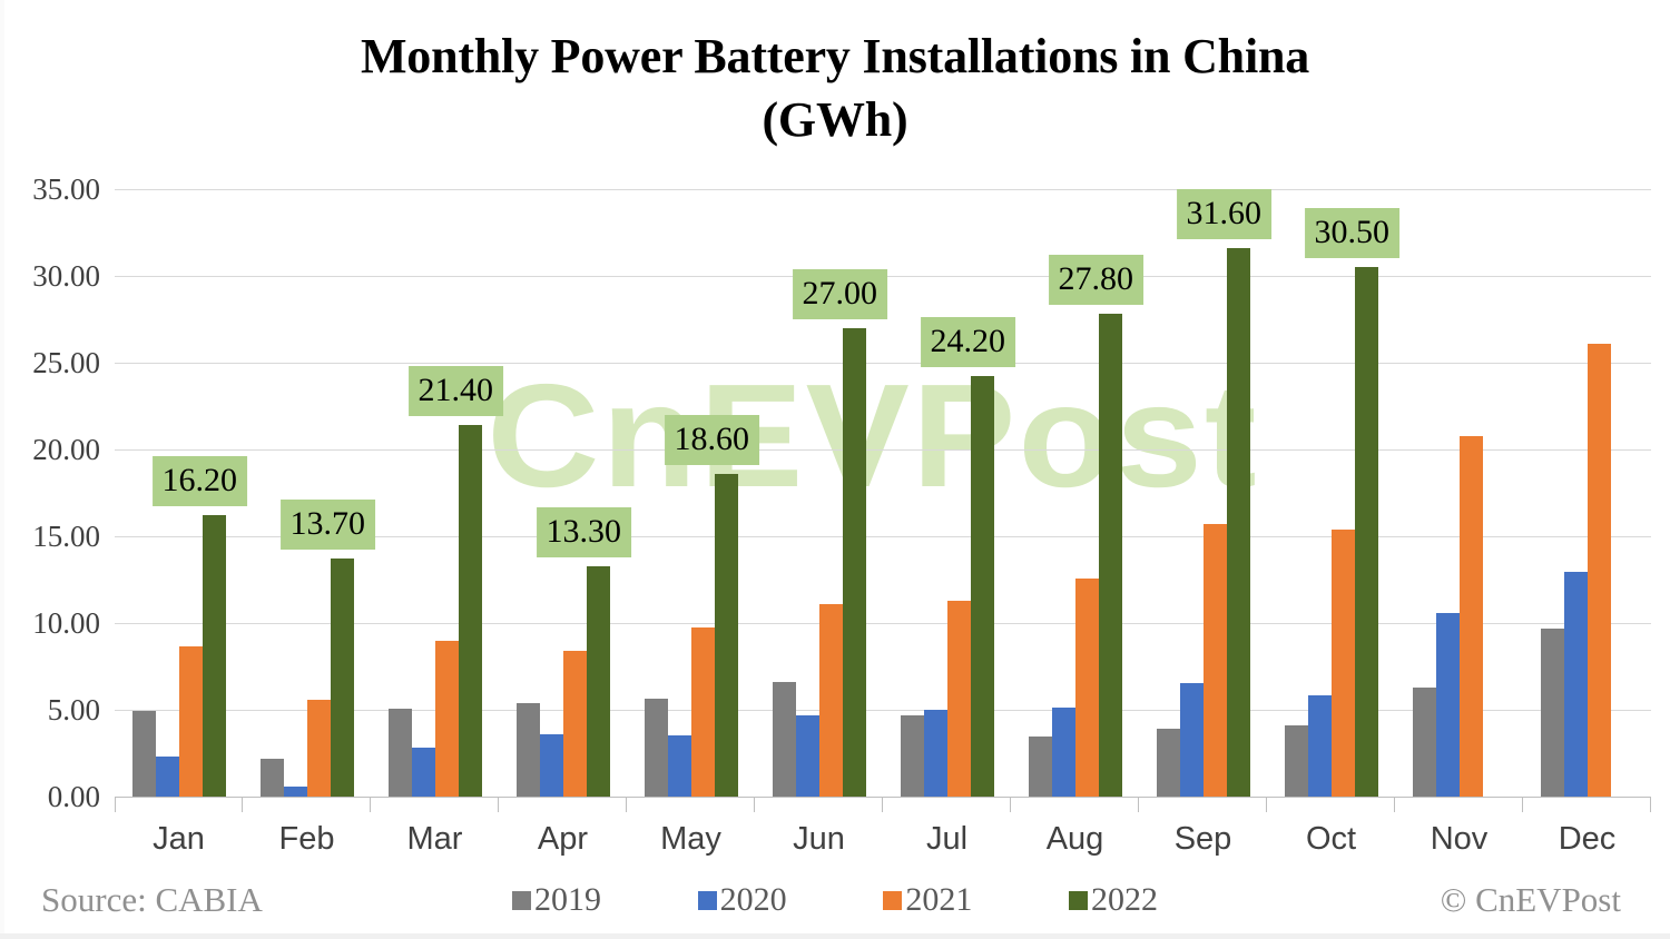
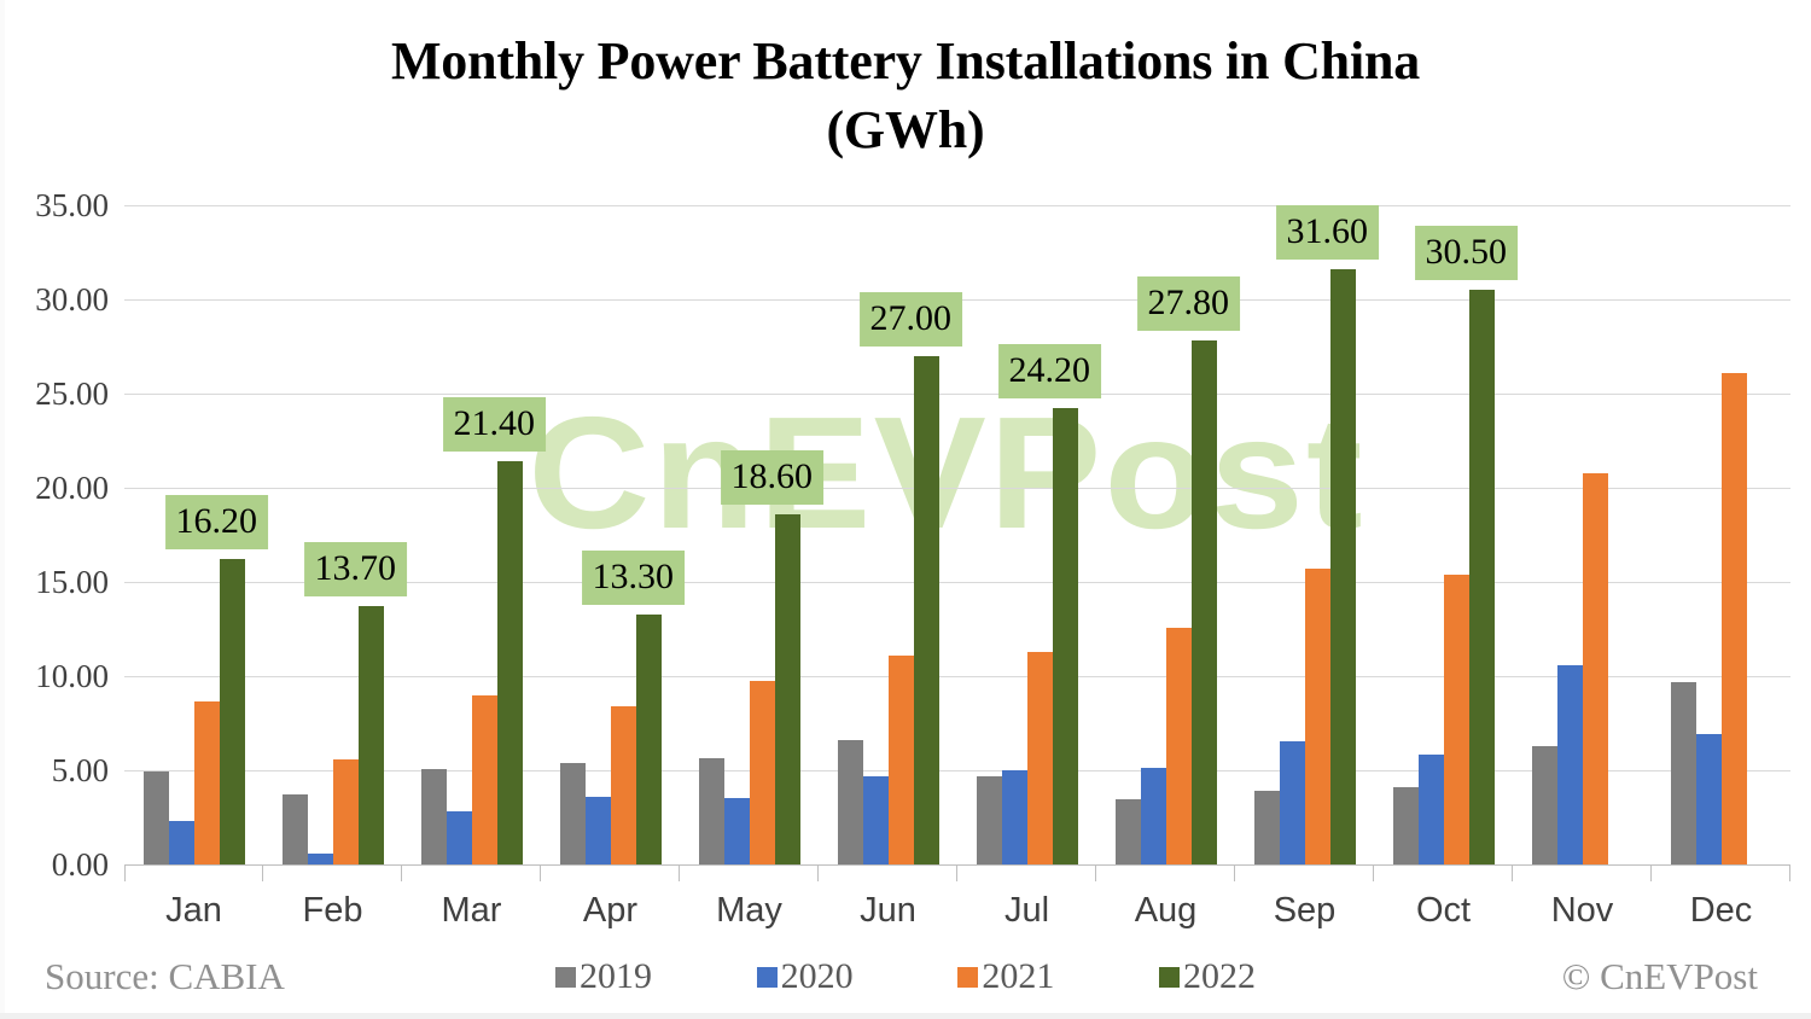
2019/Feb: 2.2 -> 3.7
2020/Dec: 12.9 -> 6.9
